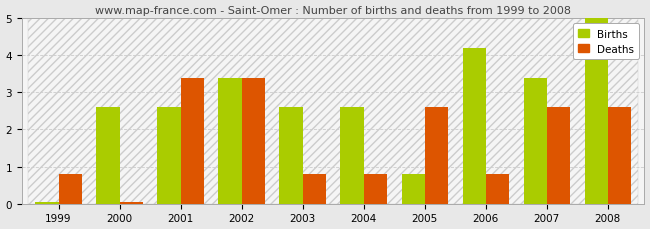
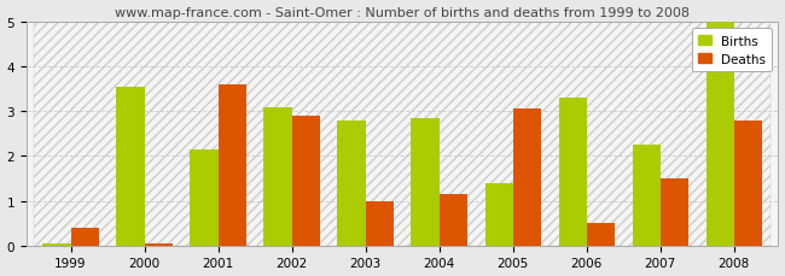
Deaths/1999: 0.80 -> 0.40
Births/2000: 2.60 -> 3.55
Births/2001: 2.60 -> 2.15
Deaths/2001: 3.40 -> 3.60
Births/2002: 3.40 -> 3.10
Deaths/2002: 3.40 -> 2.90
Births/2003: 2.60 -> 2.80
Deaths/2003: 0.80 -> 1.00
Births/2004: 2.60 -> 2.85
Deaths/2004: 0.80 -> 1.15
Births/2005: 0.80 -> 1.40
Deaths/2005: 2.60 -> 3.05
Births/2006: 4.20 -> 3.30
Deaths/2006: 0.80 -> 0.50
Births/2007: 3.40 -> 2.25
Deaths/2007: 2.60 -> 1.50
Deaths/2008: 2.60 -> 2.80
